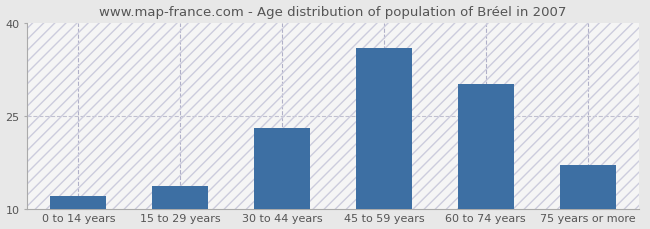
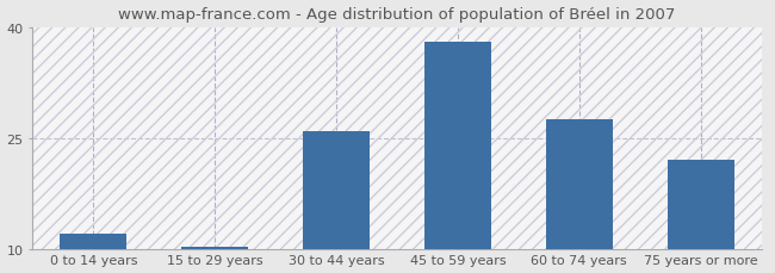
15 to 29 years: 13.6 -> 10.3
30 to 44 years: 23.0 -> 26.0
45 to 59 years: 36.0 -> 38.0
60 to 74 years: 30.2 -> 27.5
75 years or more: 17.0 -> 22.0
